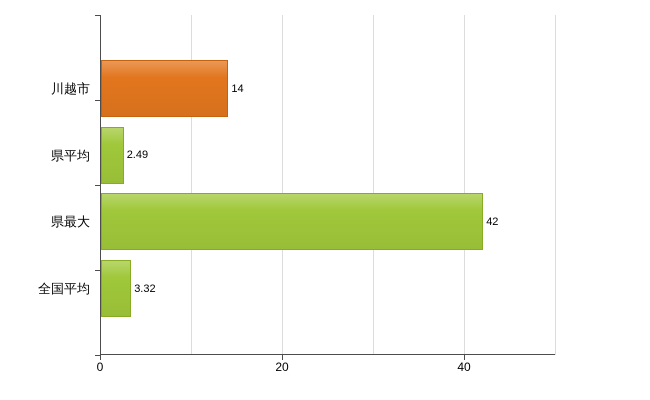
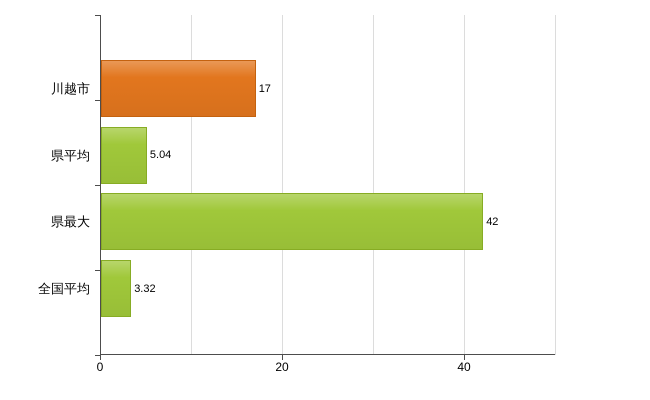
川越市: 14 -> 17
県平均: 2.49 -> 5.04
